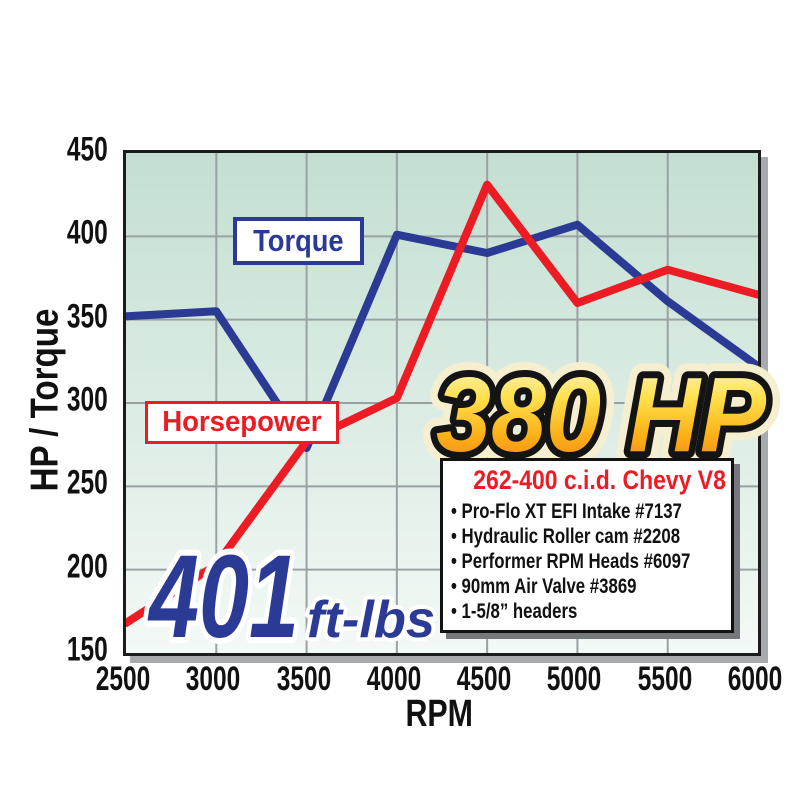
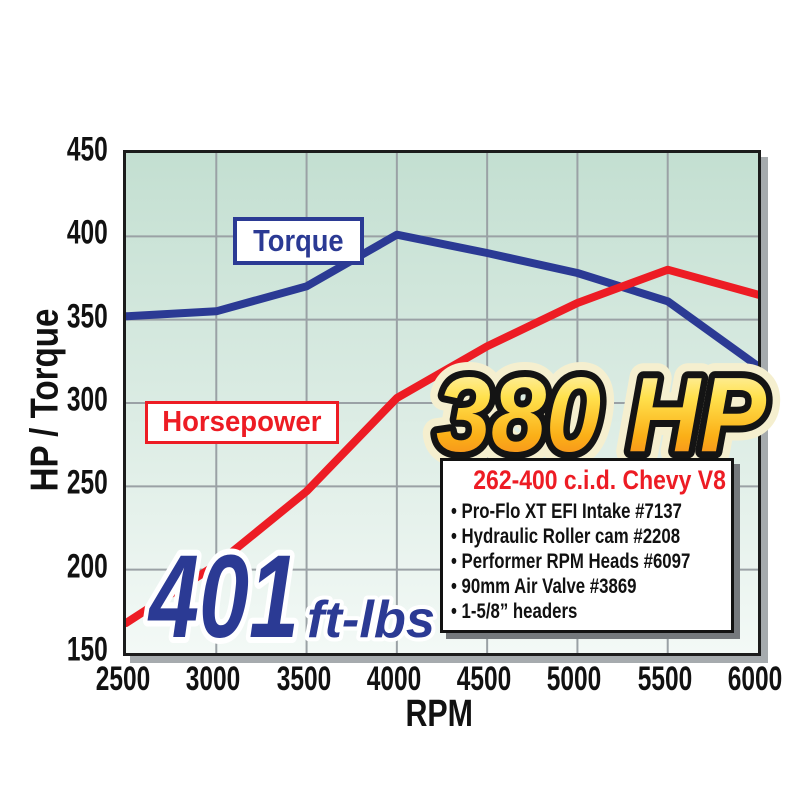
Torque/3500: 273 -> 370
Horsepower/3500: 277 -> 247
Horsepower/4500: 431 -> 334
Torque/5000: 407 -> 378
